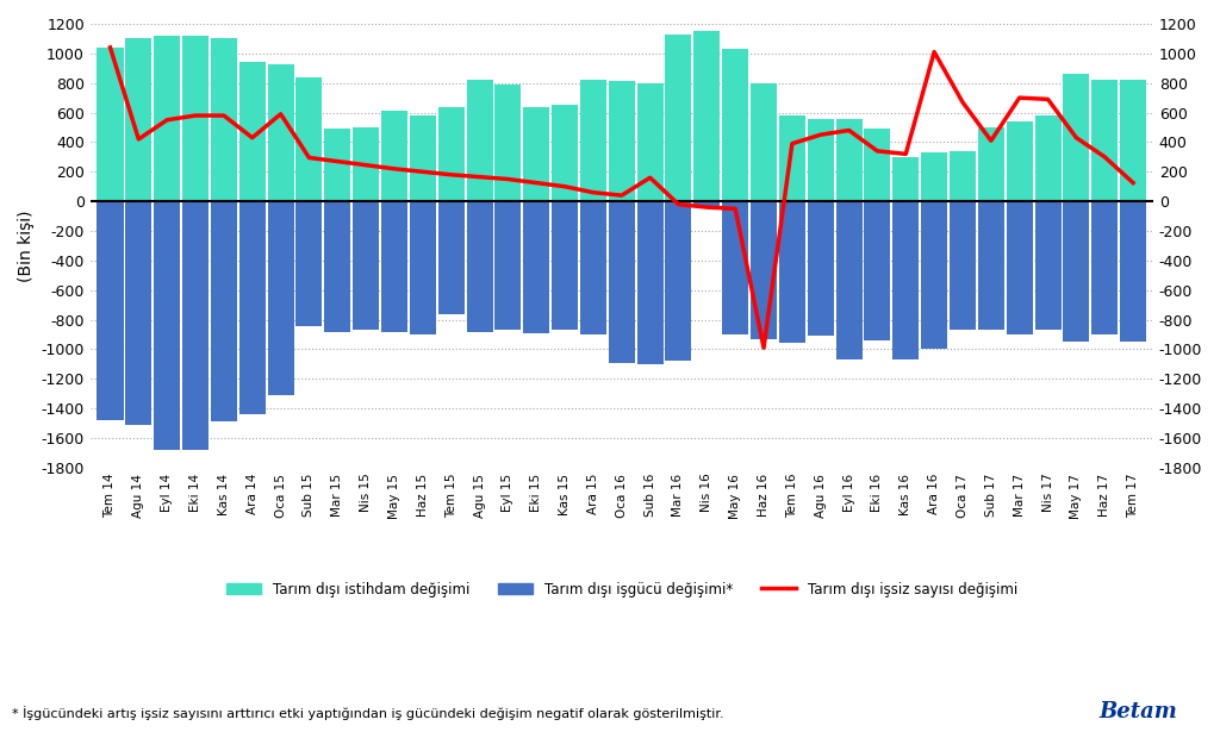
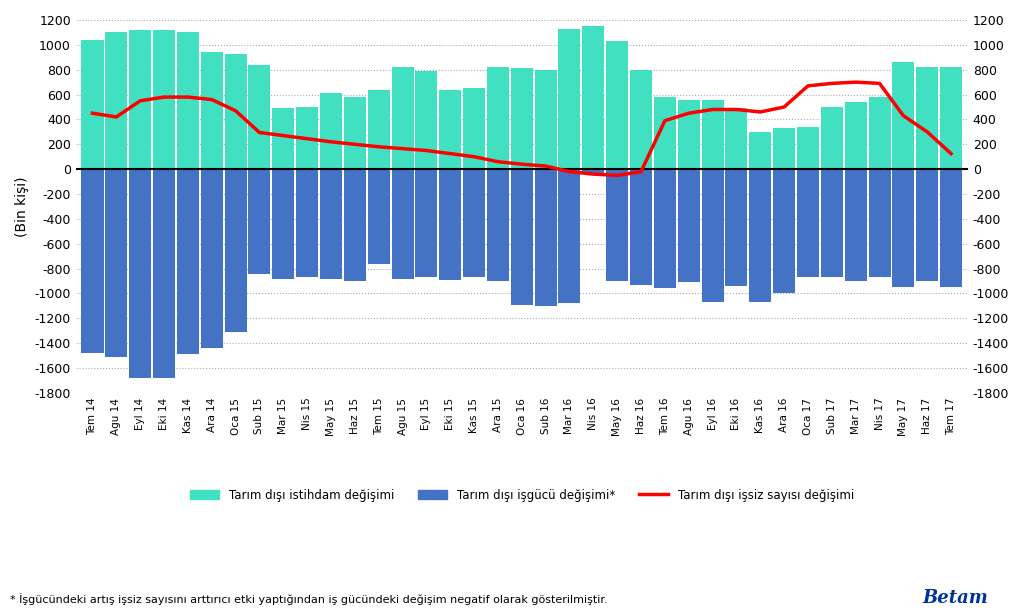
Tarım dışı işsiz sayısı değişimi/Tem 14: 1040 -> 450
Tarım dışı işsiz sayısı değişimi/Ara 14: 430 -> 560
Tarım dışı işsiz sayısı değişimi/Oca 15: 590 -> 470
Tarım dışı işsiz sayısı değişimi/Sub 16: 160 -> 20
Tarım dışı işsiz sayısı değişimi/Haz 16: -990 -> -20
Tarım dışı işsiz sayısı değişimi/Eki 16: 340 -> 480
Tarım dışı işsiz sayısı değişimi/Kas 16: 320 -> 460
Tarım dışı işsiz sayısı değişimi/Ara 16: 1010 -> 500
Tarım dışı işsiz sayısı değişimi/Sub 17: 410 -> 690
